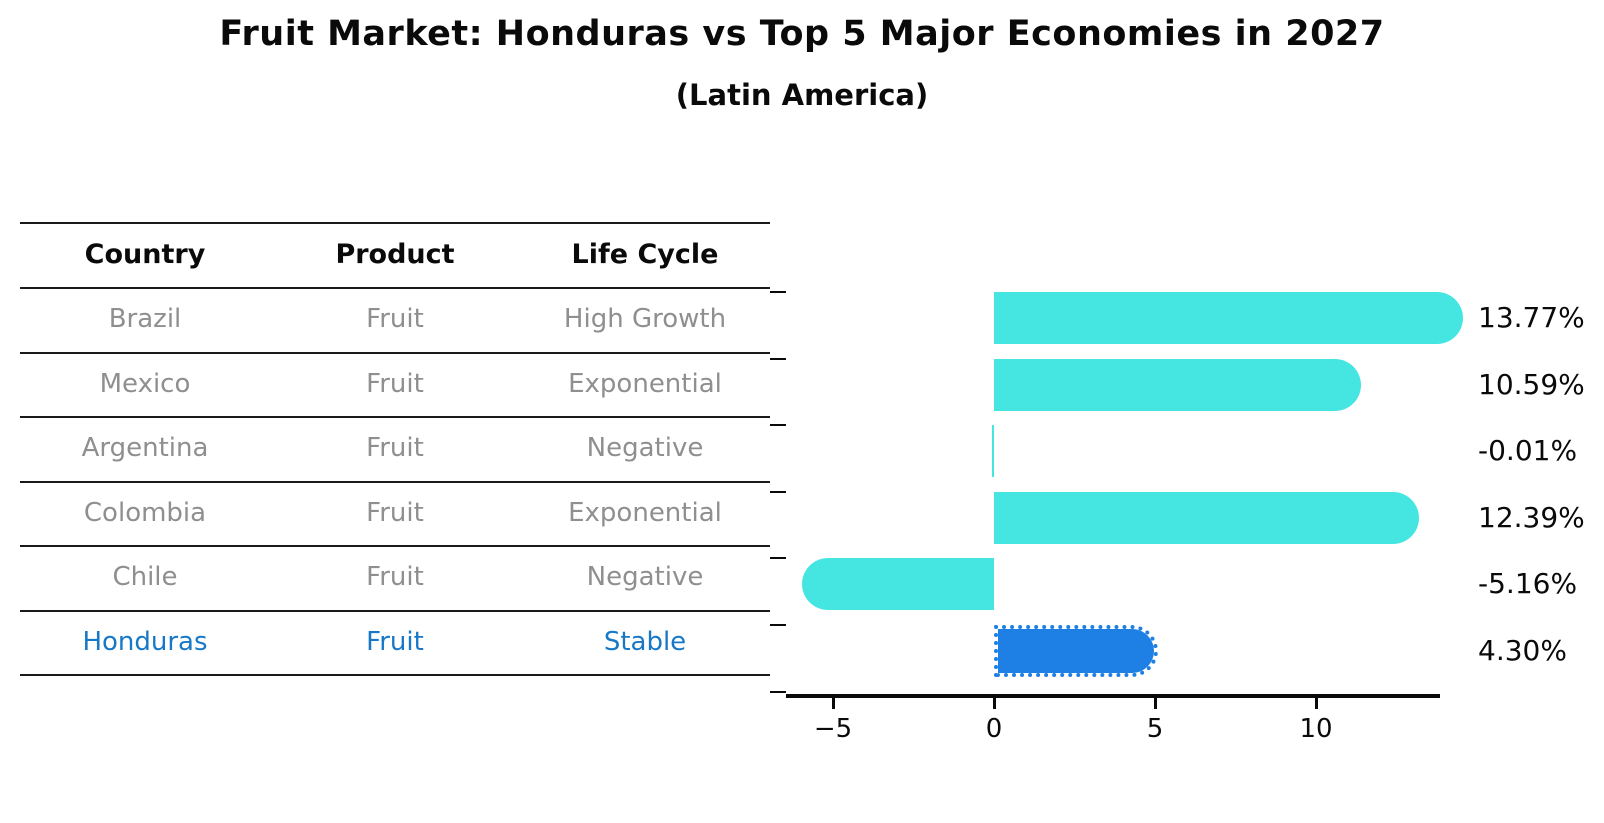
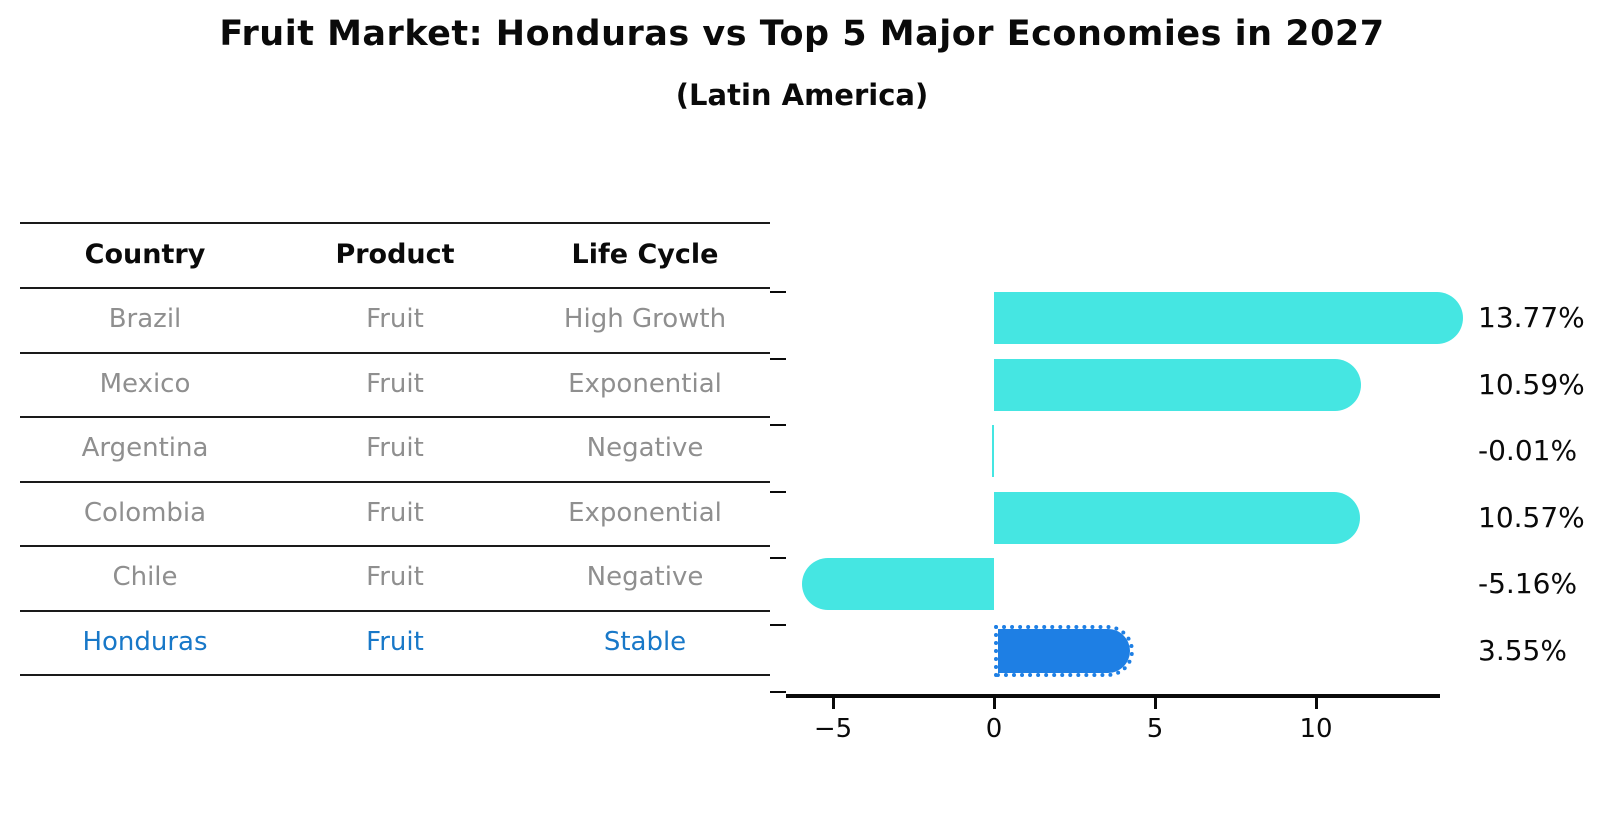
Colombia: 12.39% -> 10.57%
Honduras: 4.30% -> 3.55%
